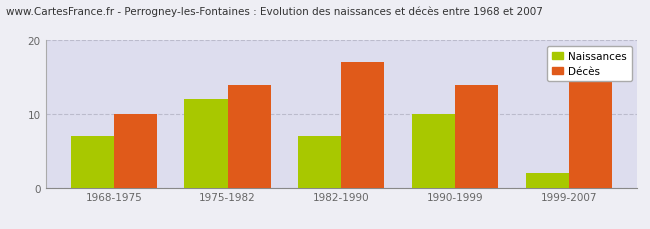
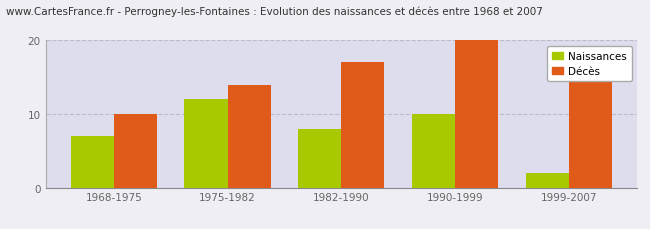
Naissances/1982-1990: 7 -> 8
Décès/1990-1999: 14 -> 20
